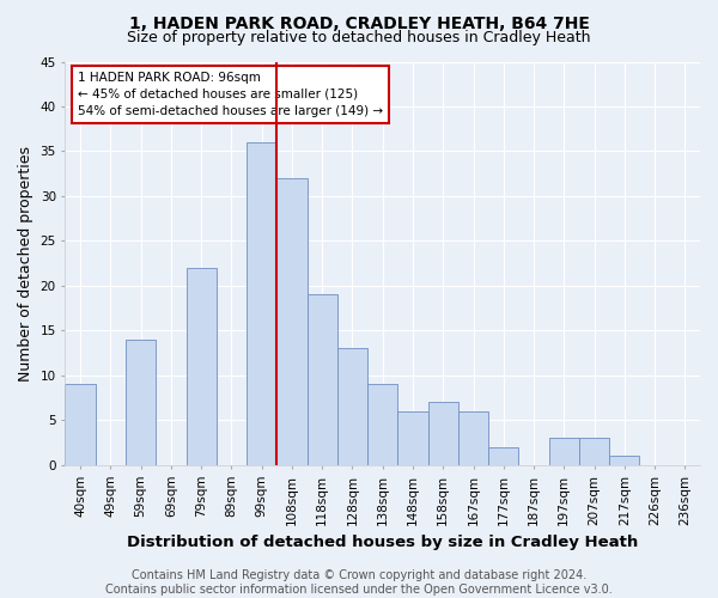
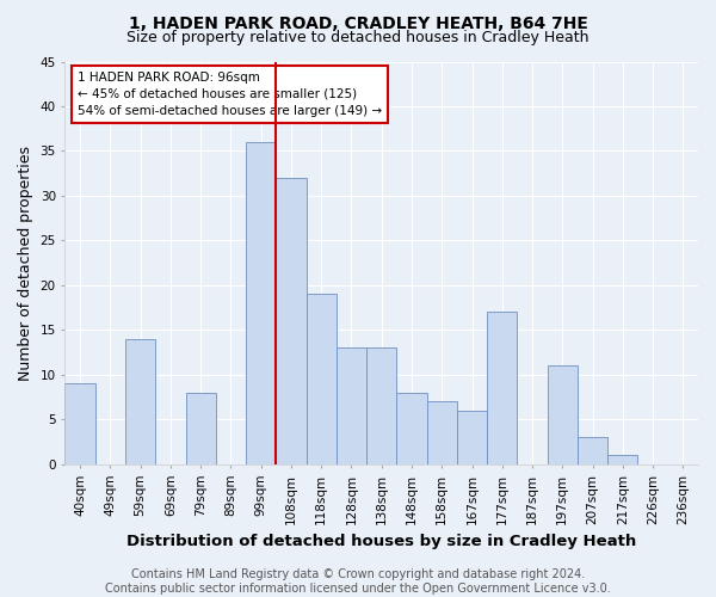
79sqm: 22 -> 8
138sqm: 9 -> 13
148sqm: 6 -> 8
177sqm: 2 -> 17
197sqm: 3 -> 11
